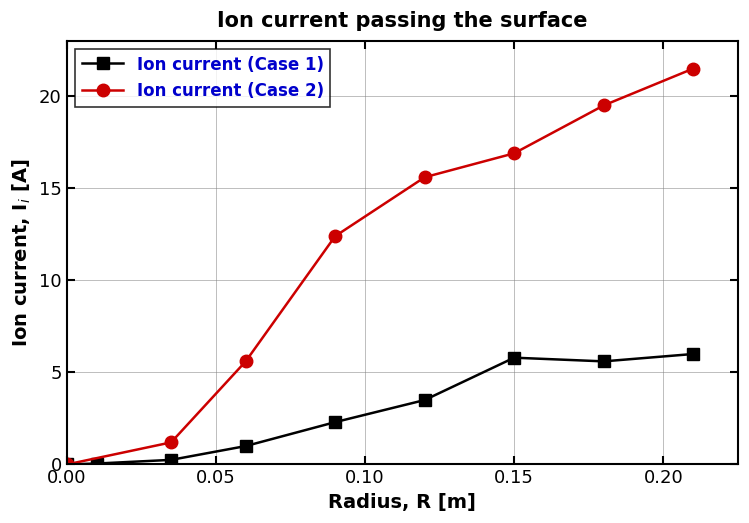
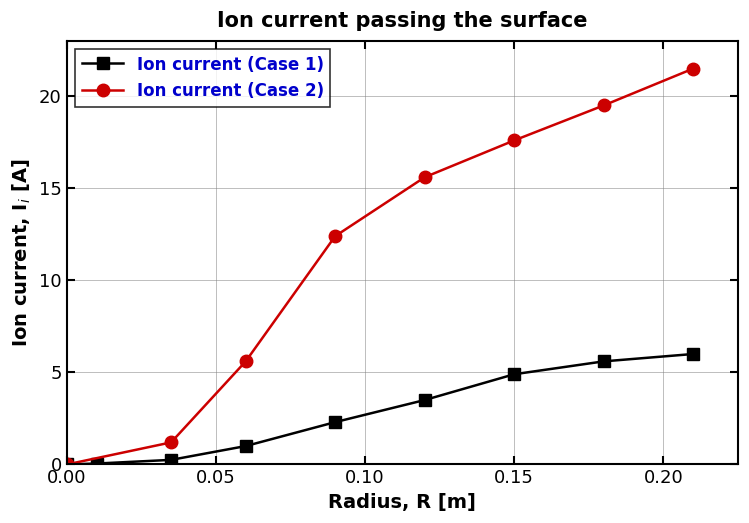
Ion current (Case 1)/0.15: 5.8 -> 4.9
Ion current (Case 2)/0.15: 16.9 -> 17.6
